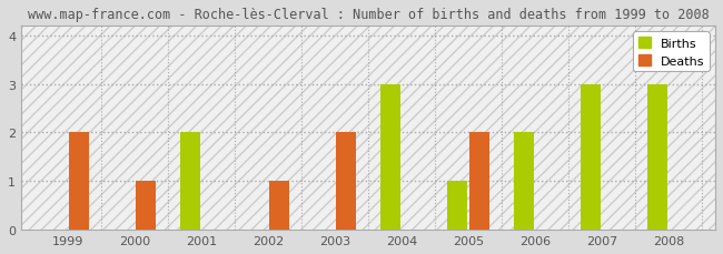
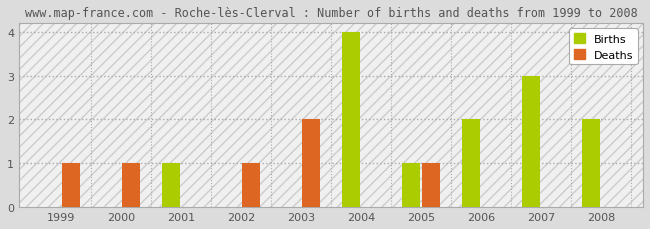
Deaths/1999: 2 -> 1
Births/2001: 2 -> 1
Births/2004: 3 -> 4
Deaths/2005: 2 -> 1
Births/2008: 3 -> 2
